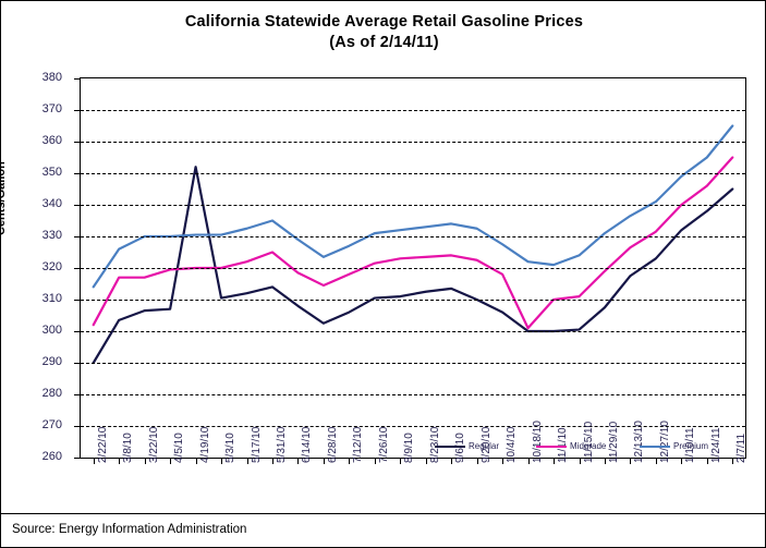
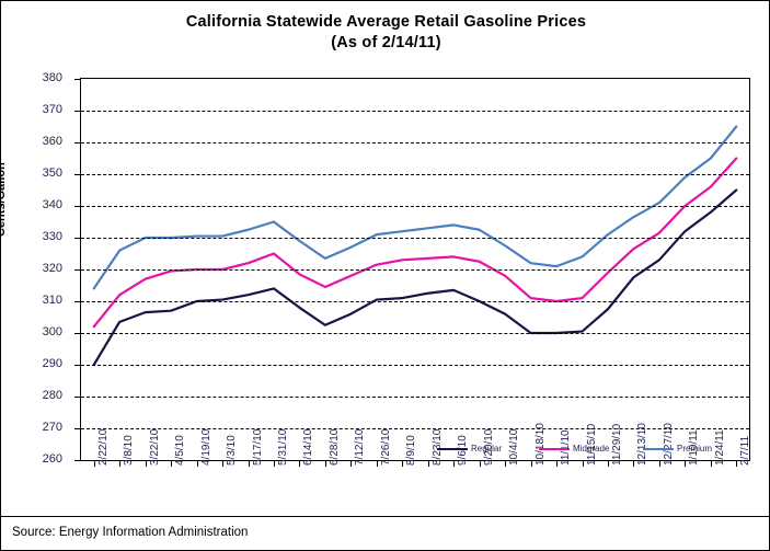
Midgrade/3/8/10: 317 -> 312
Regular/4/19/10: 352 -> 310
Midgrade/10/18/10: 301 -> 311
